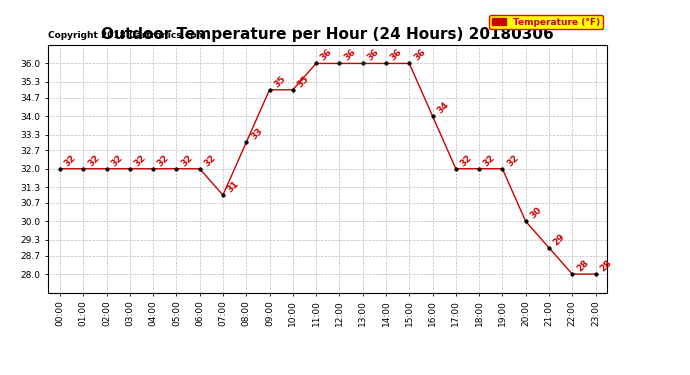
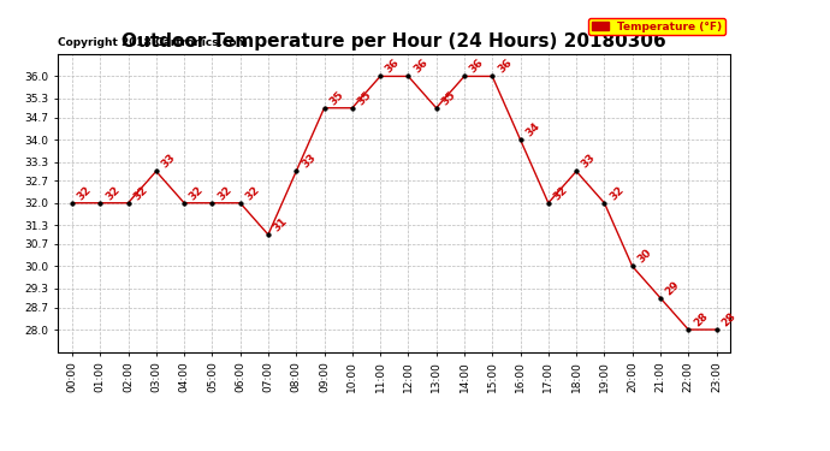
03:00: 32 -> 33
13:00: 36 -> 35
18:00: 32 -> 33
